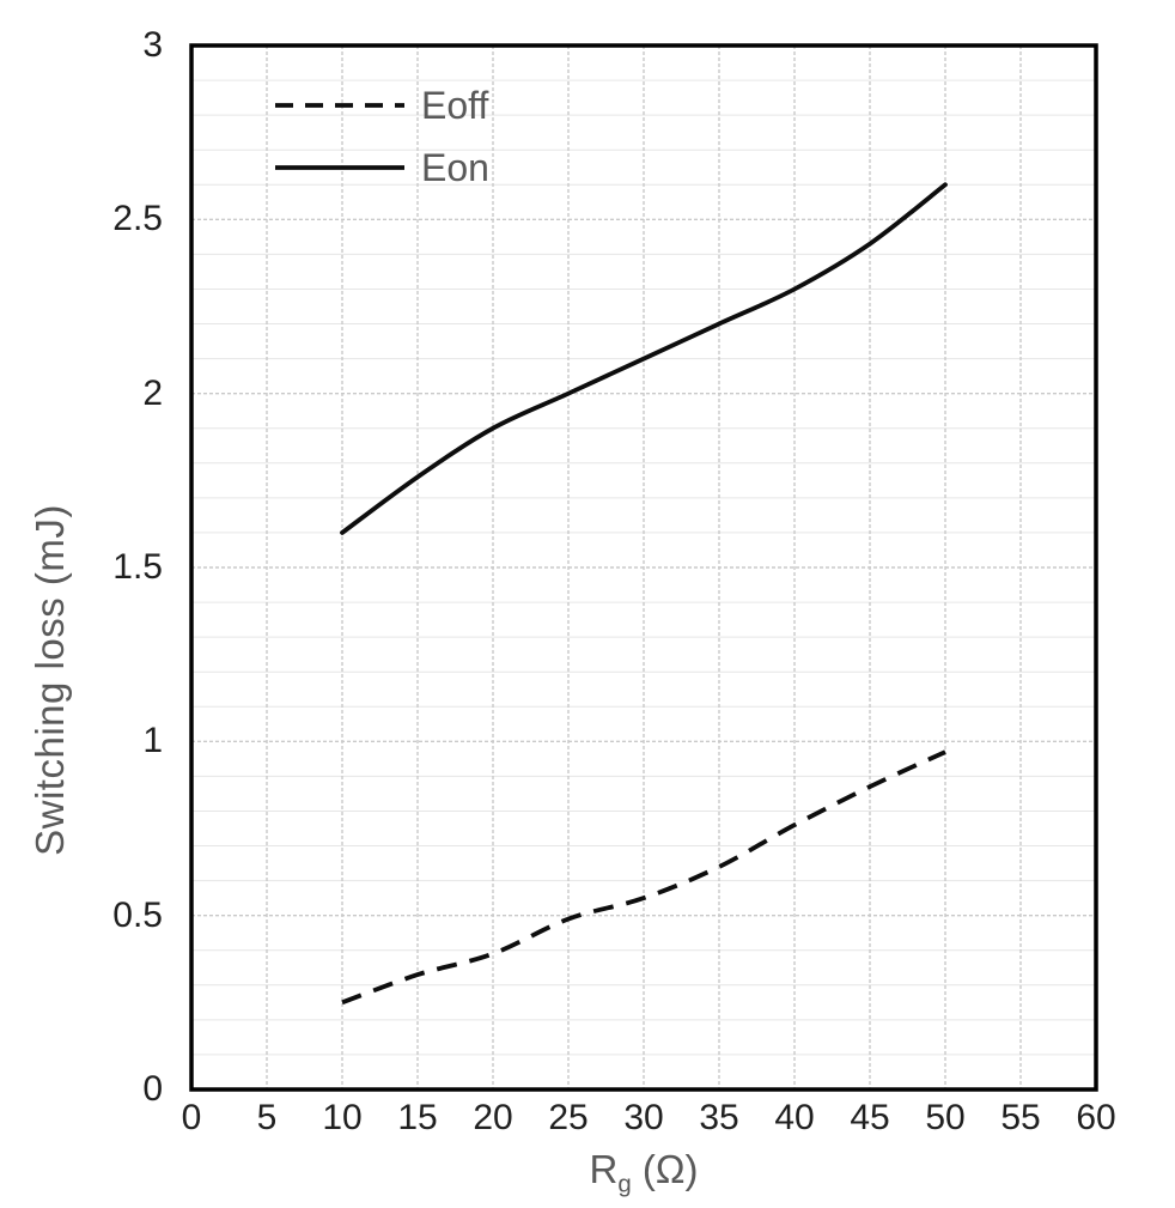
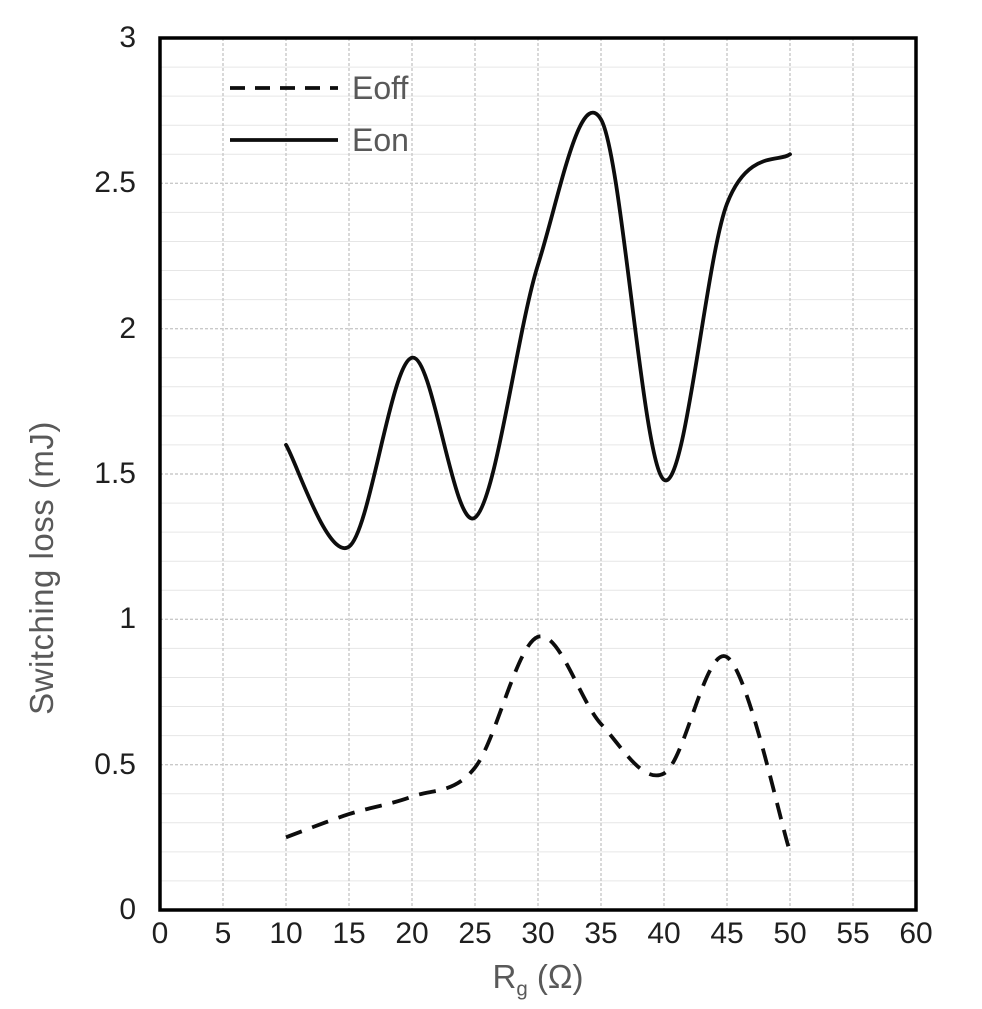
Eon/15: 1.76 -> 1.25
Eon/25: 2.00 -> 1.35
Eoff/30: 0.55 -> 0.94
Eon/30: 2.10 -> 2.22
Eon/35: 2.20 -> 2.72
Eoff/40: 0.76 -> 0.47
Eon/40: 2.30 -> 1.48
Eoff/50: 0.97 -> 0.20
